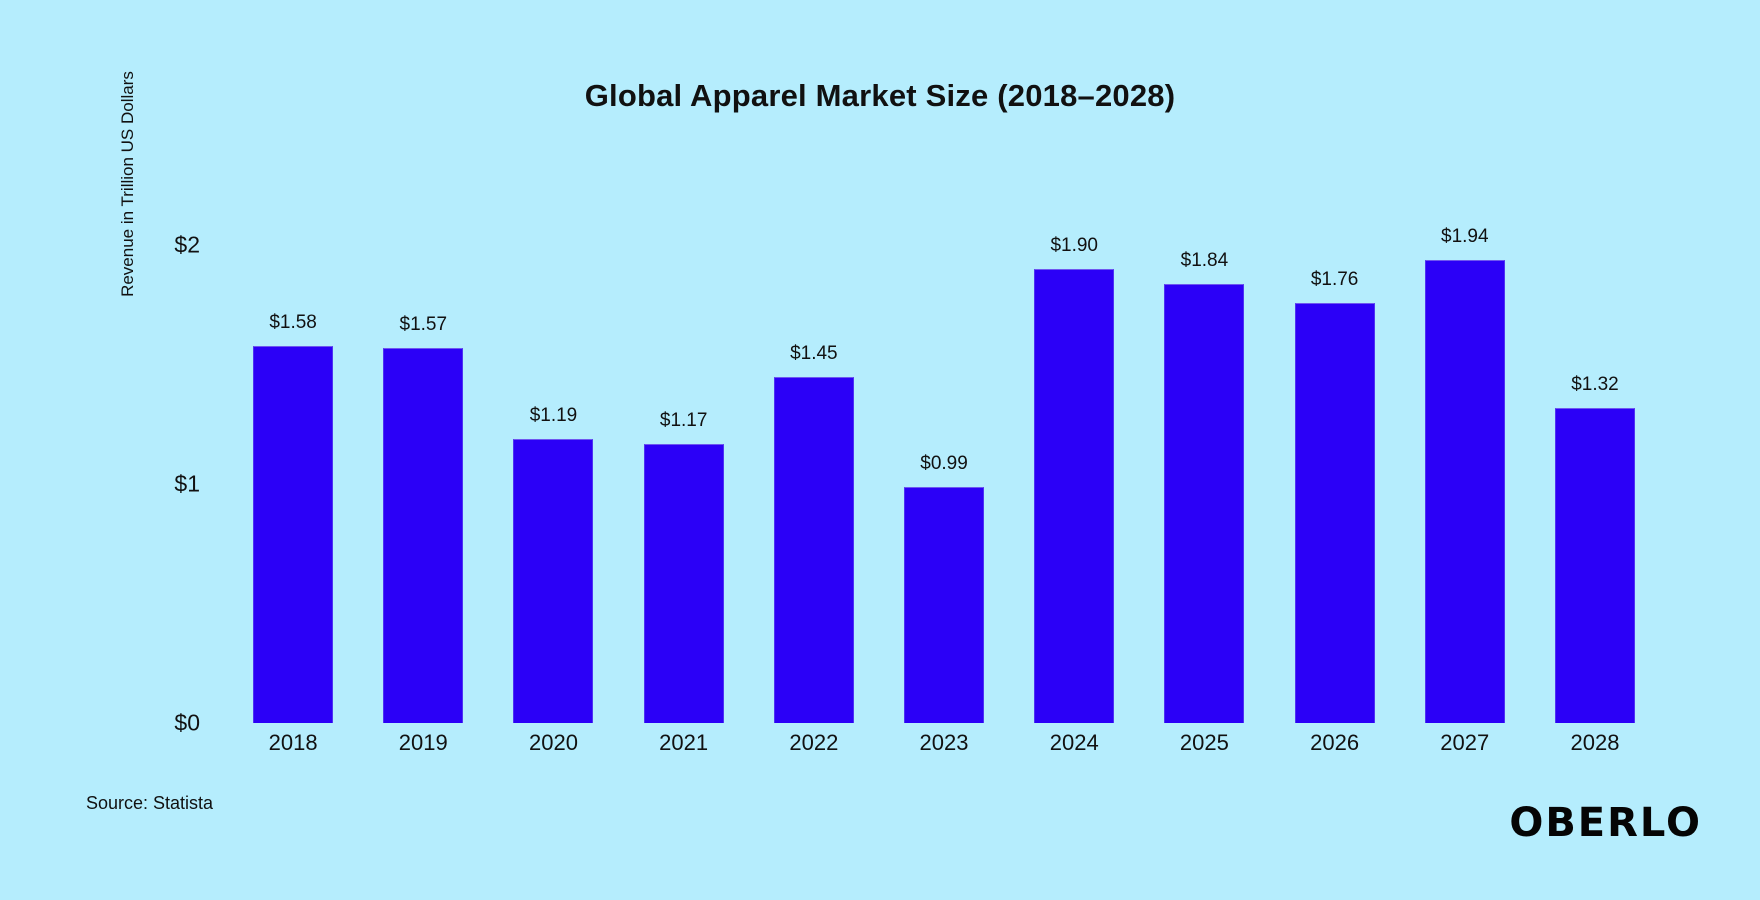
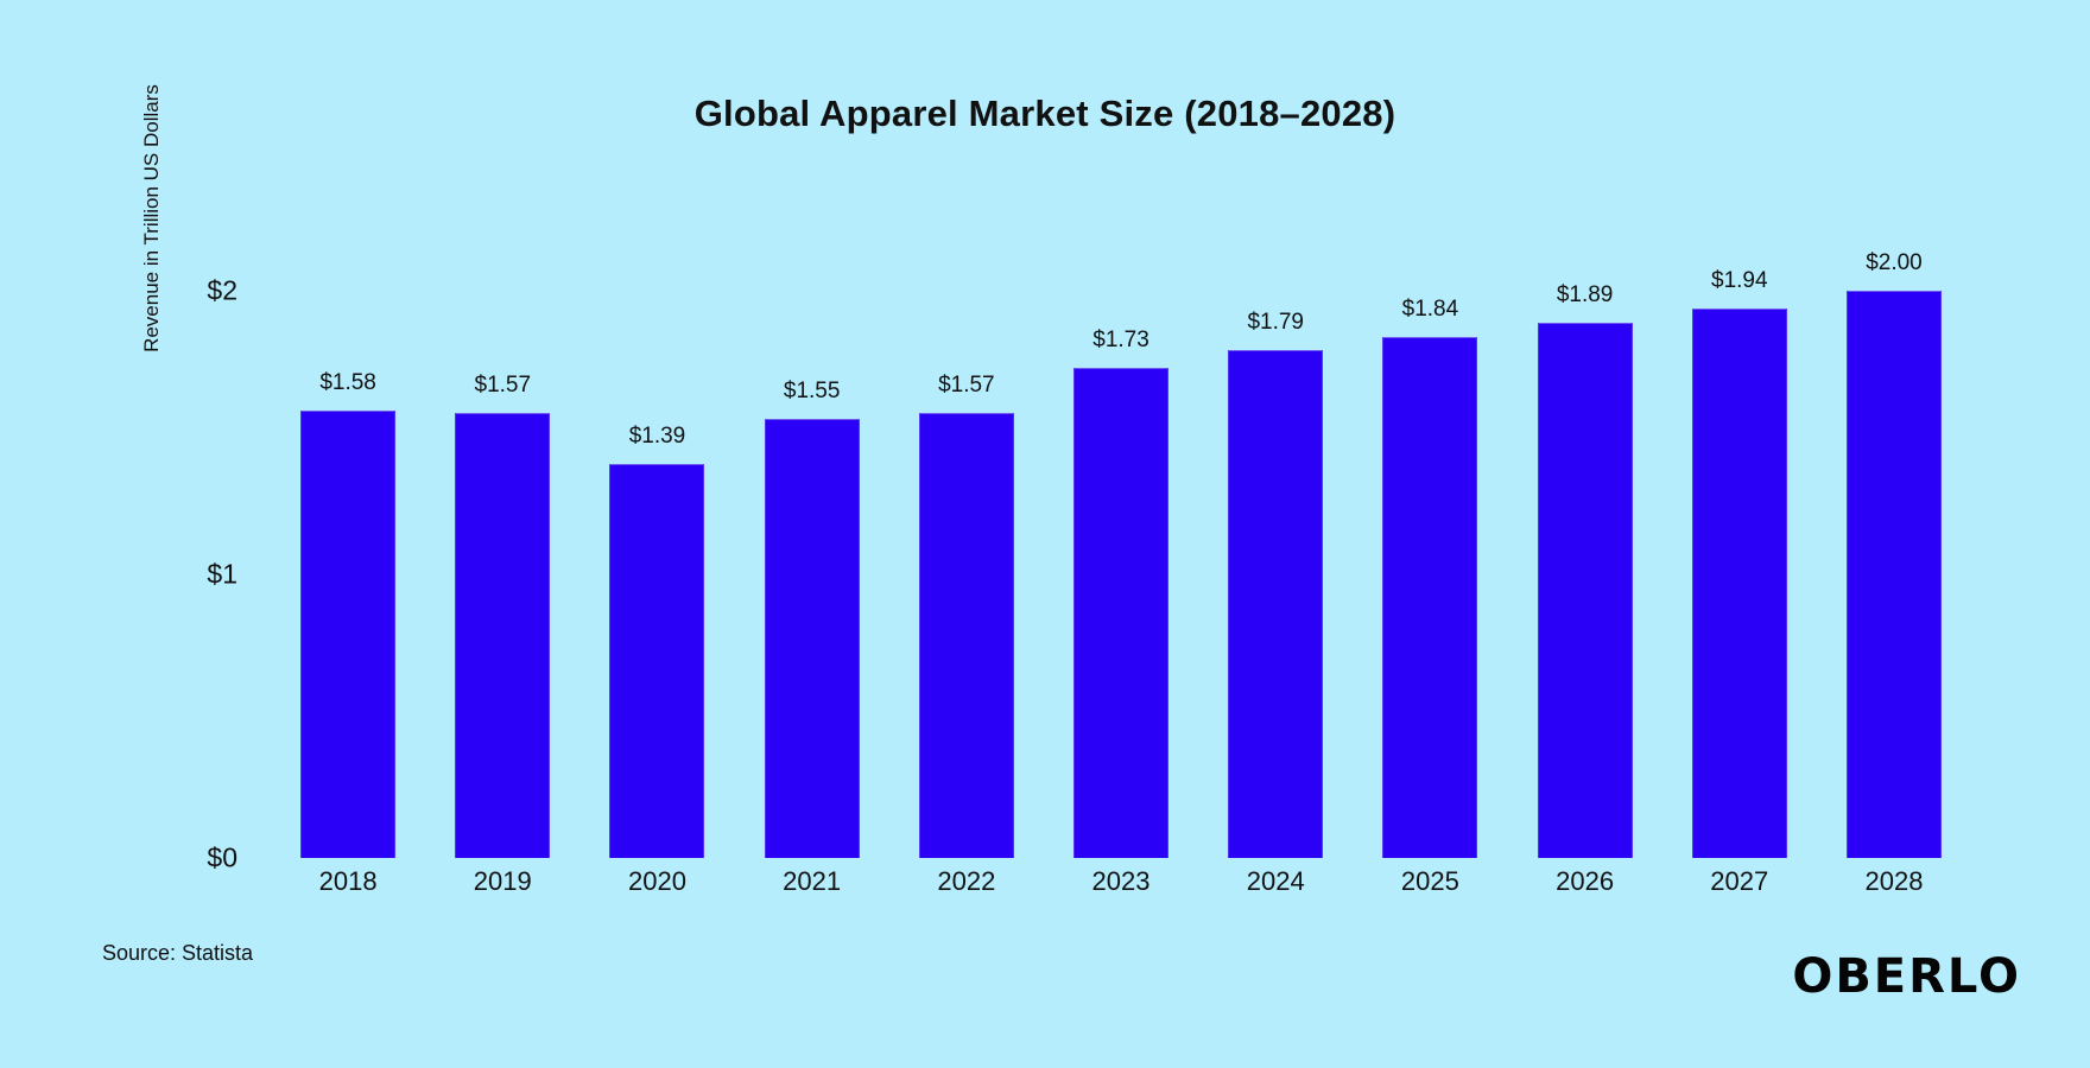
2020: $1.19 -> $1.39
2021: $1.17 -> $1.55
2022: $1.45 -> $1.57
2023: $0.99 -> $1.73
2024: $1.90 -> $1.79
2026: $1.76 -> $1.89
2028: $1.32 -> $2.00
